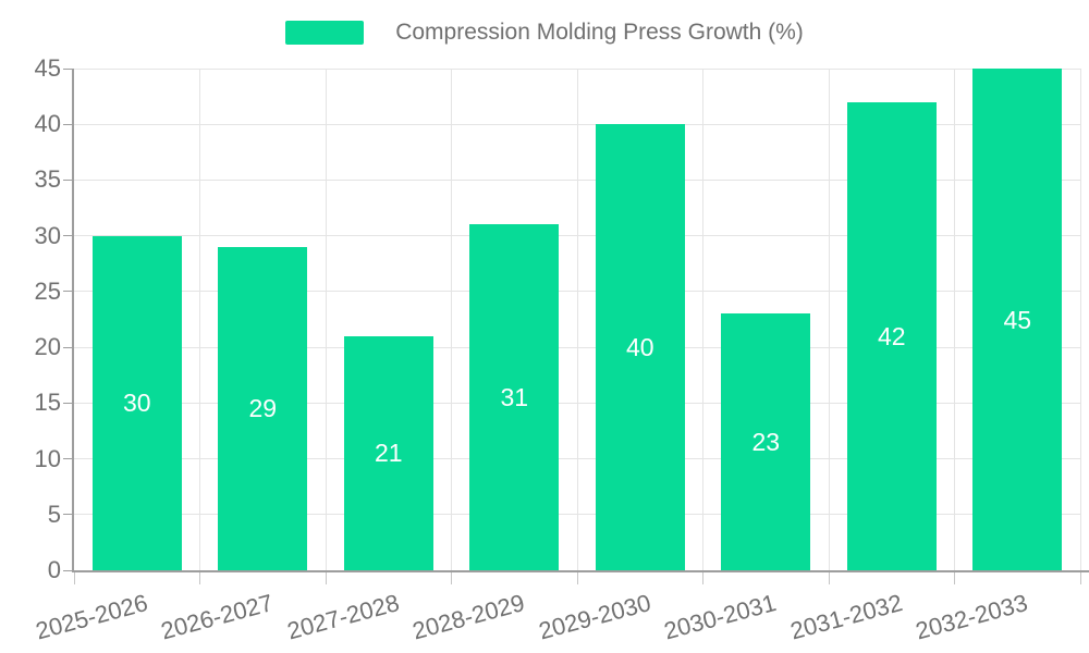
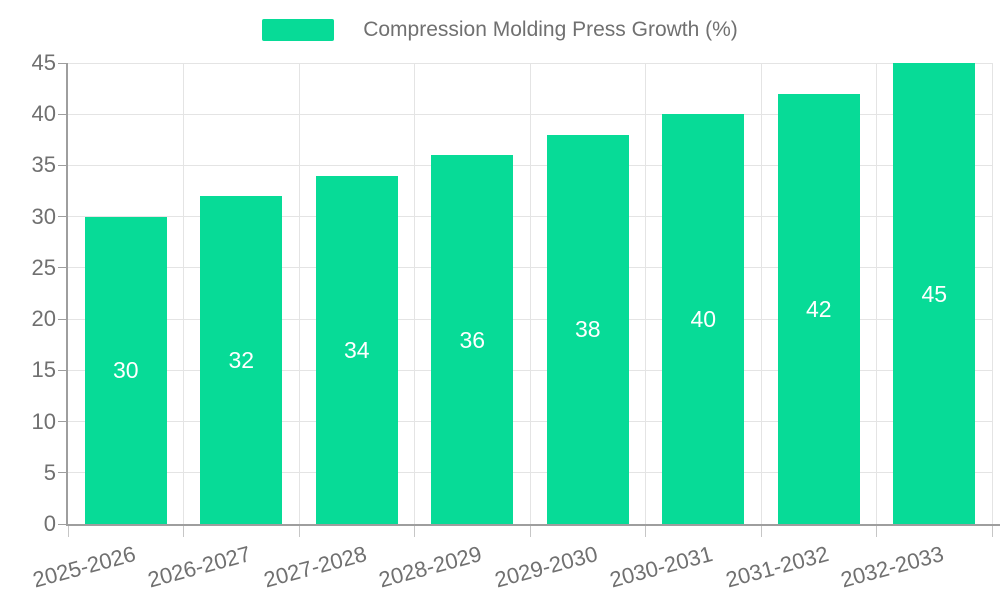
2026-2027: 29 -> 32
2027-2028: 21 -> 34
2028-2029: 31 -> 36
2029-2030: 40 -> 38
2030-2031: 23 -> 40
